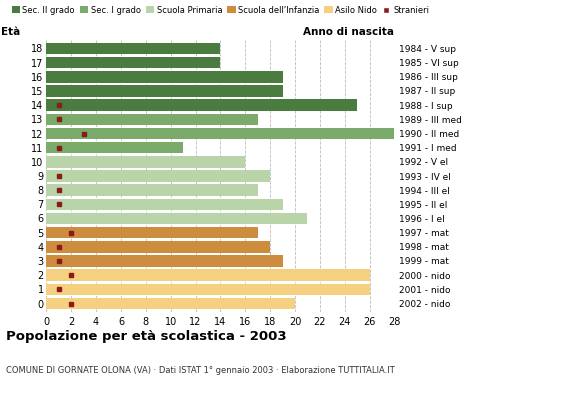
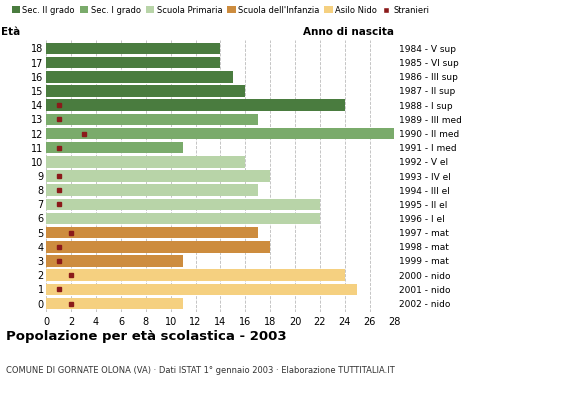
16: 19 -> 15
15: 19 -> 16
14: 25 -> 24
7: 19 -> 22
6: 21 -> 22
3: 19 -> 11
2: 26 -> 24
1: 26 -> 25
0: 20 -> 11
